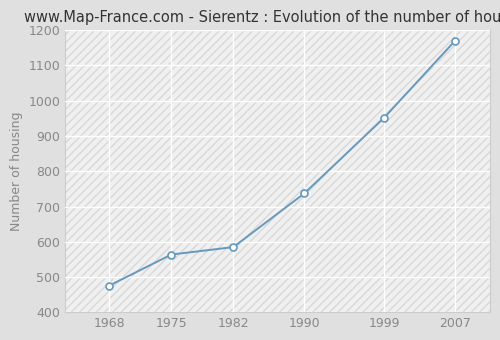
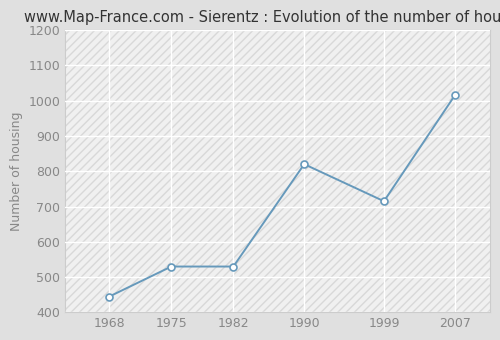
1968: 476 -> 445
1975: 564 -> 530
1982: 585 -> 530
1990: 737 -> 820
1999: 951 -> 715
2007: 1169 -> 1015
